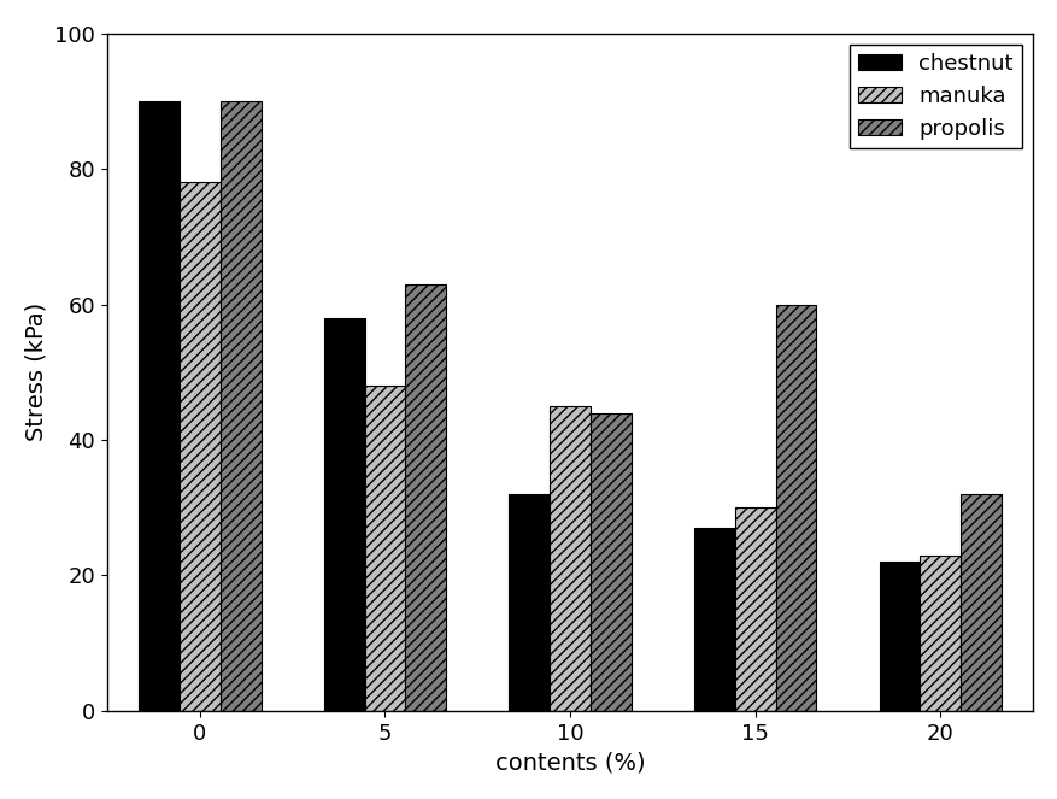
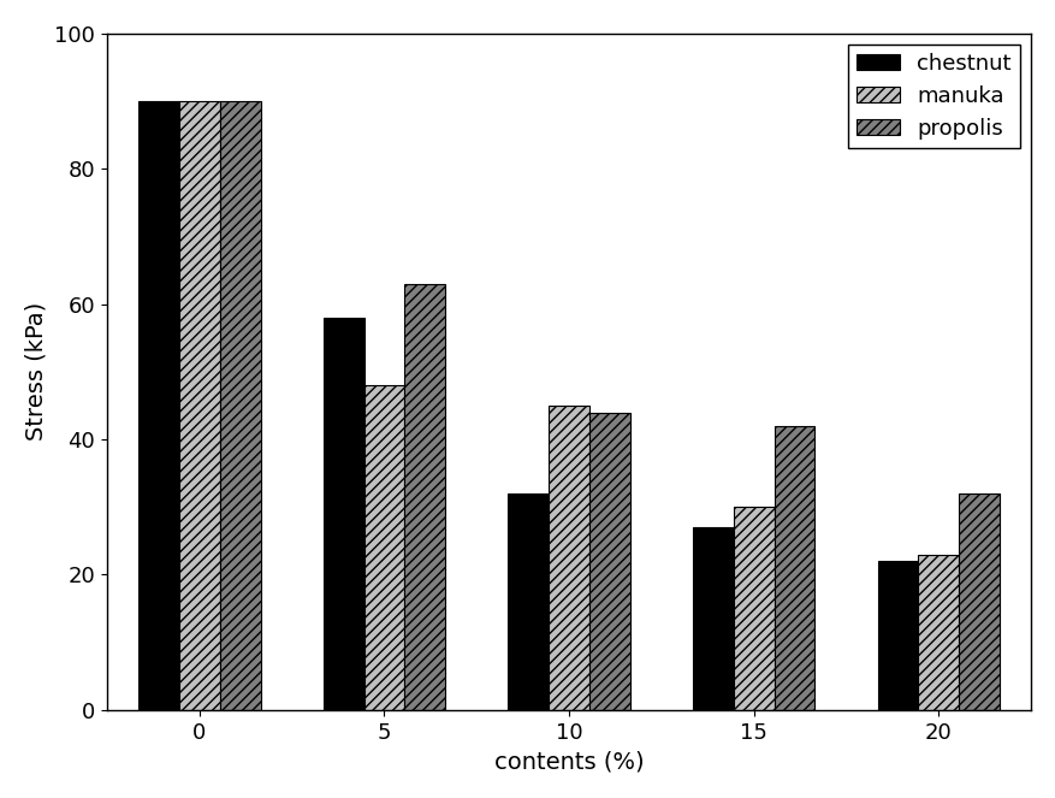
manuka/0: 78 -> 90
propolis/15: 60 -> 42
